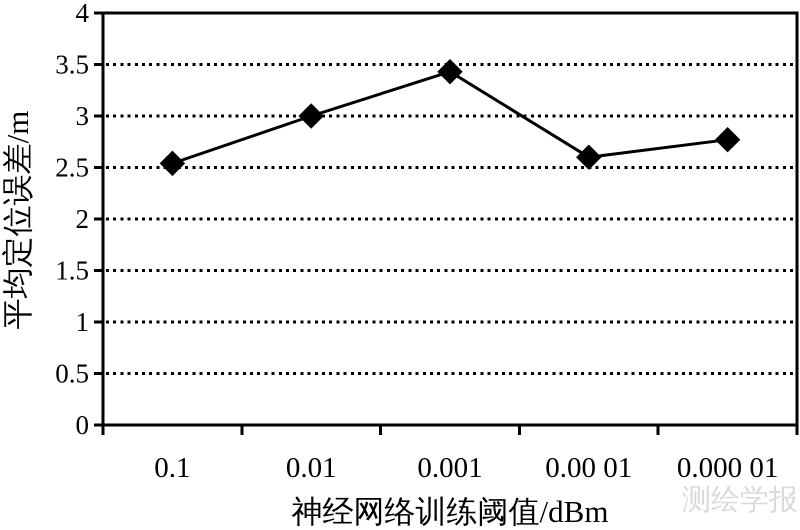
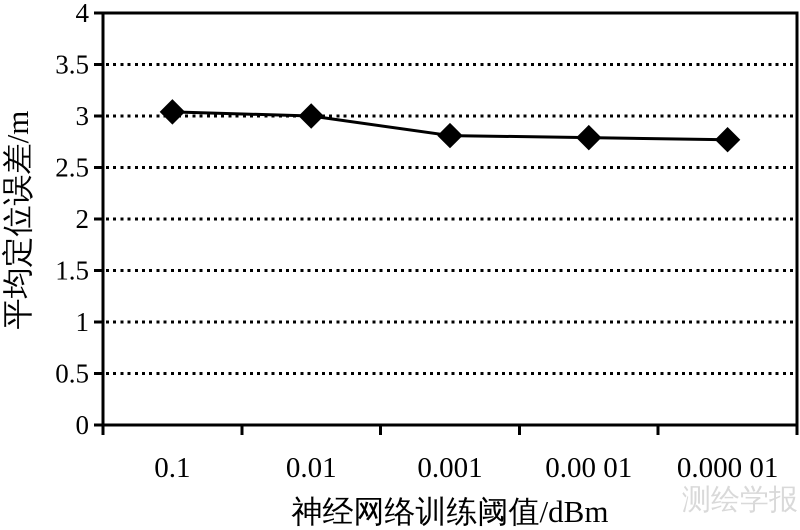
0.1: 2.54 -> 3.04
0.001: 3.43 -> 2.81
0.00 01: 2.60 -> 2.79
